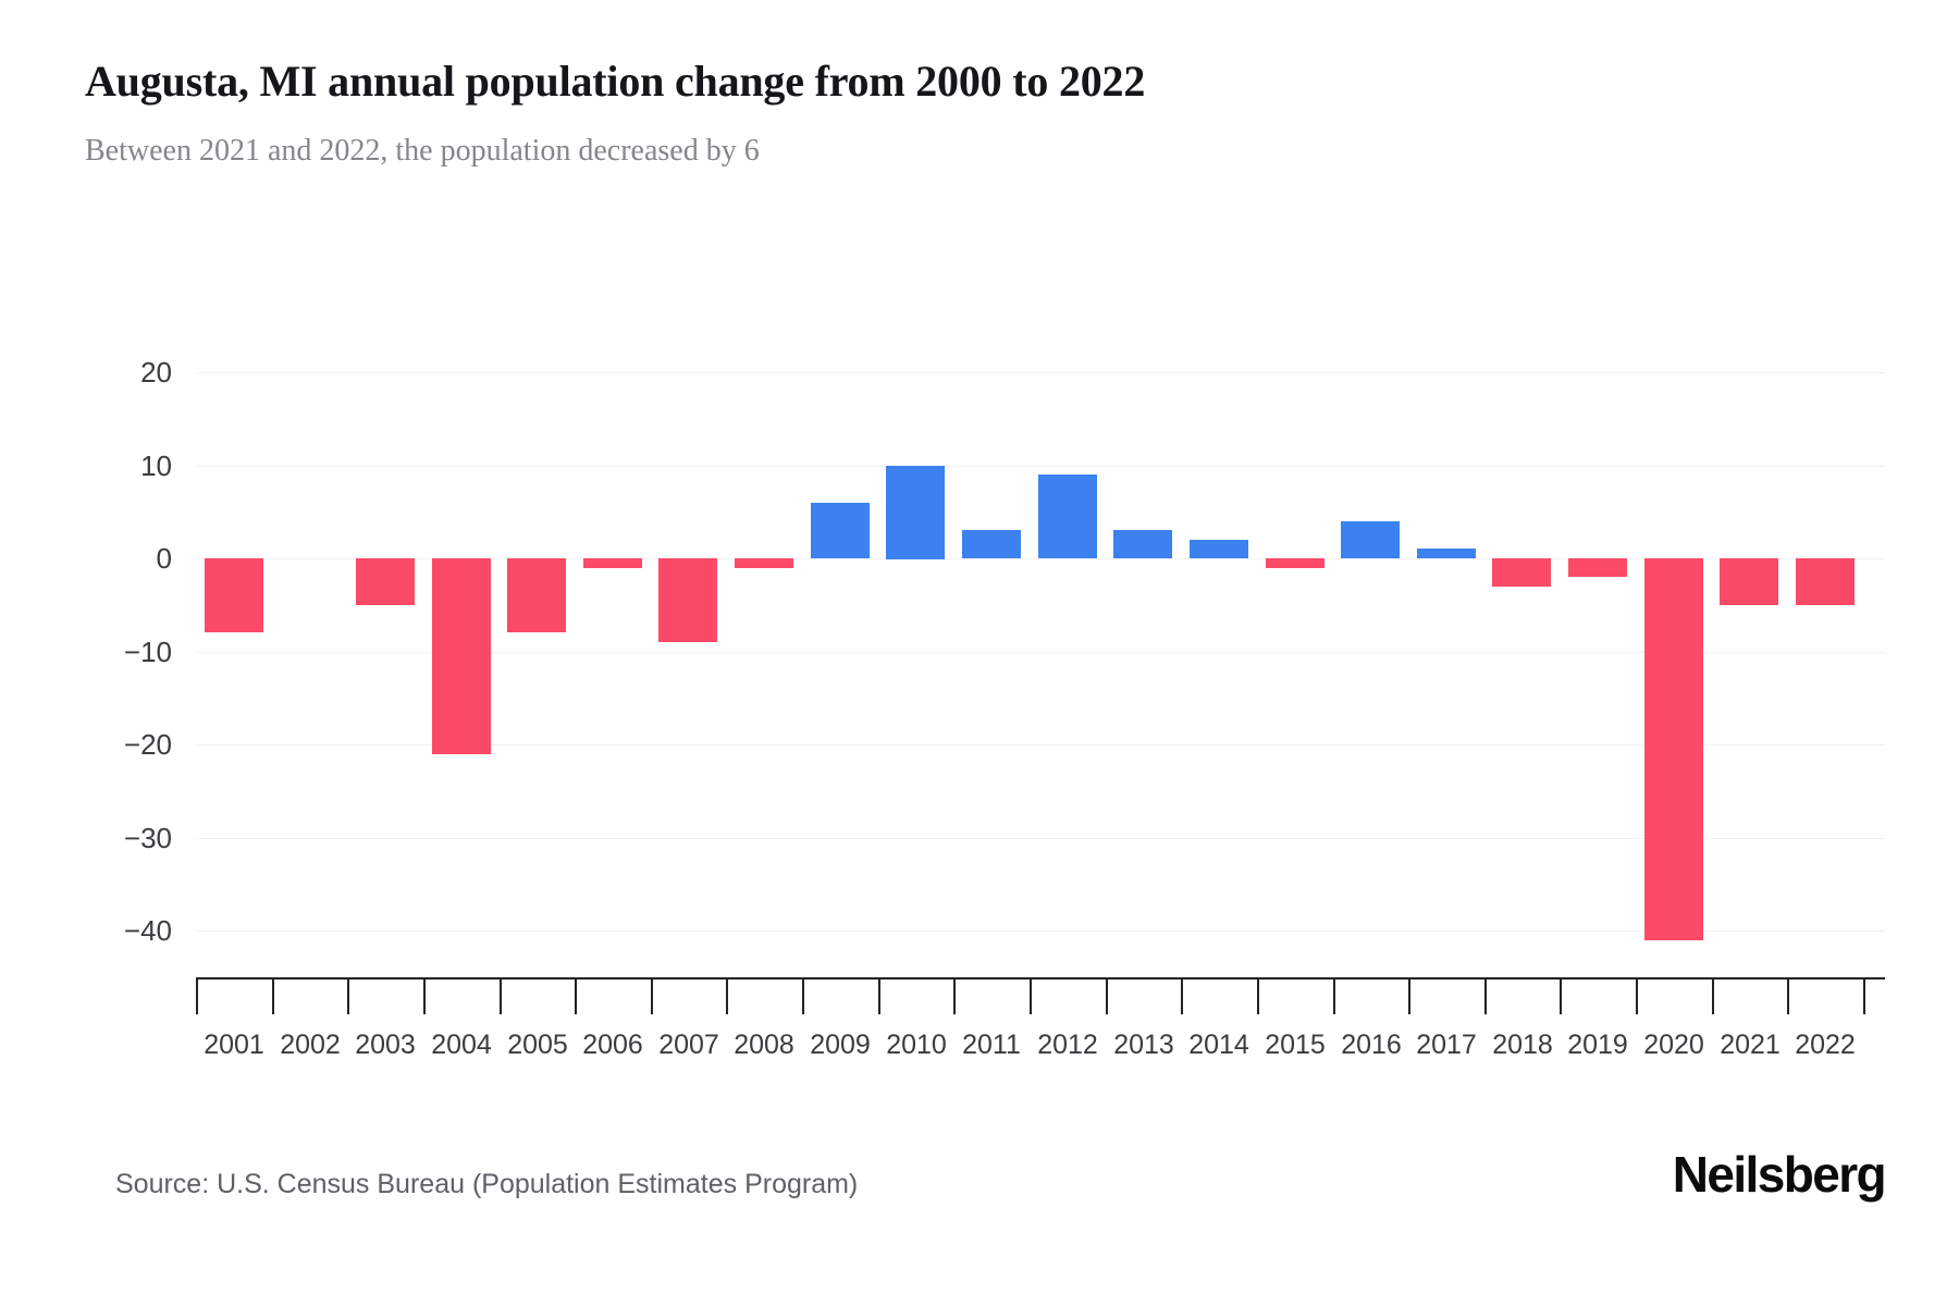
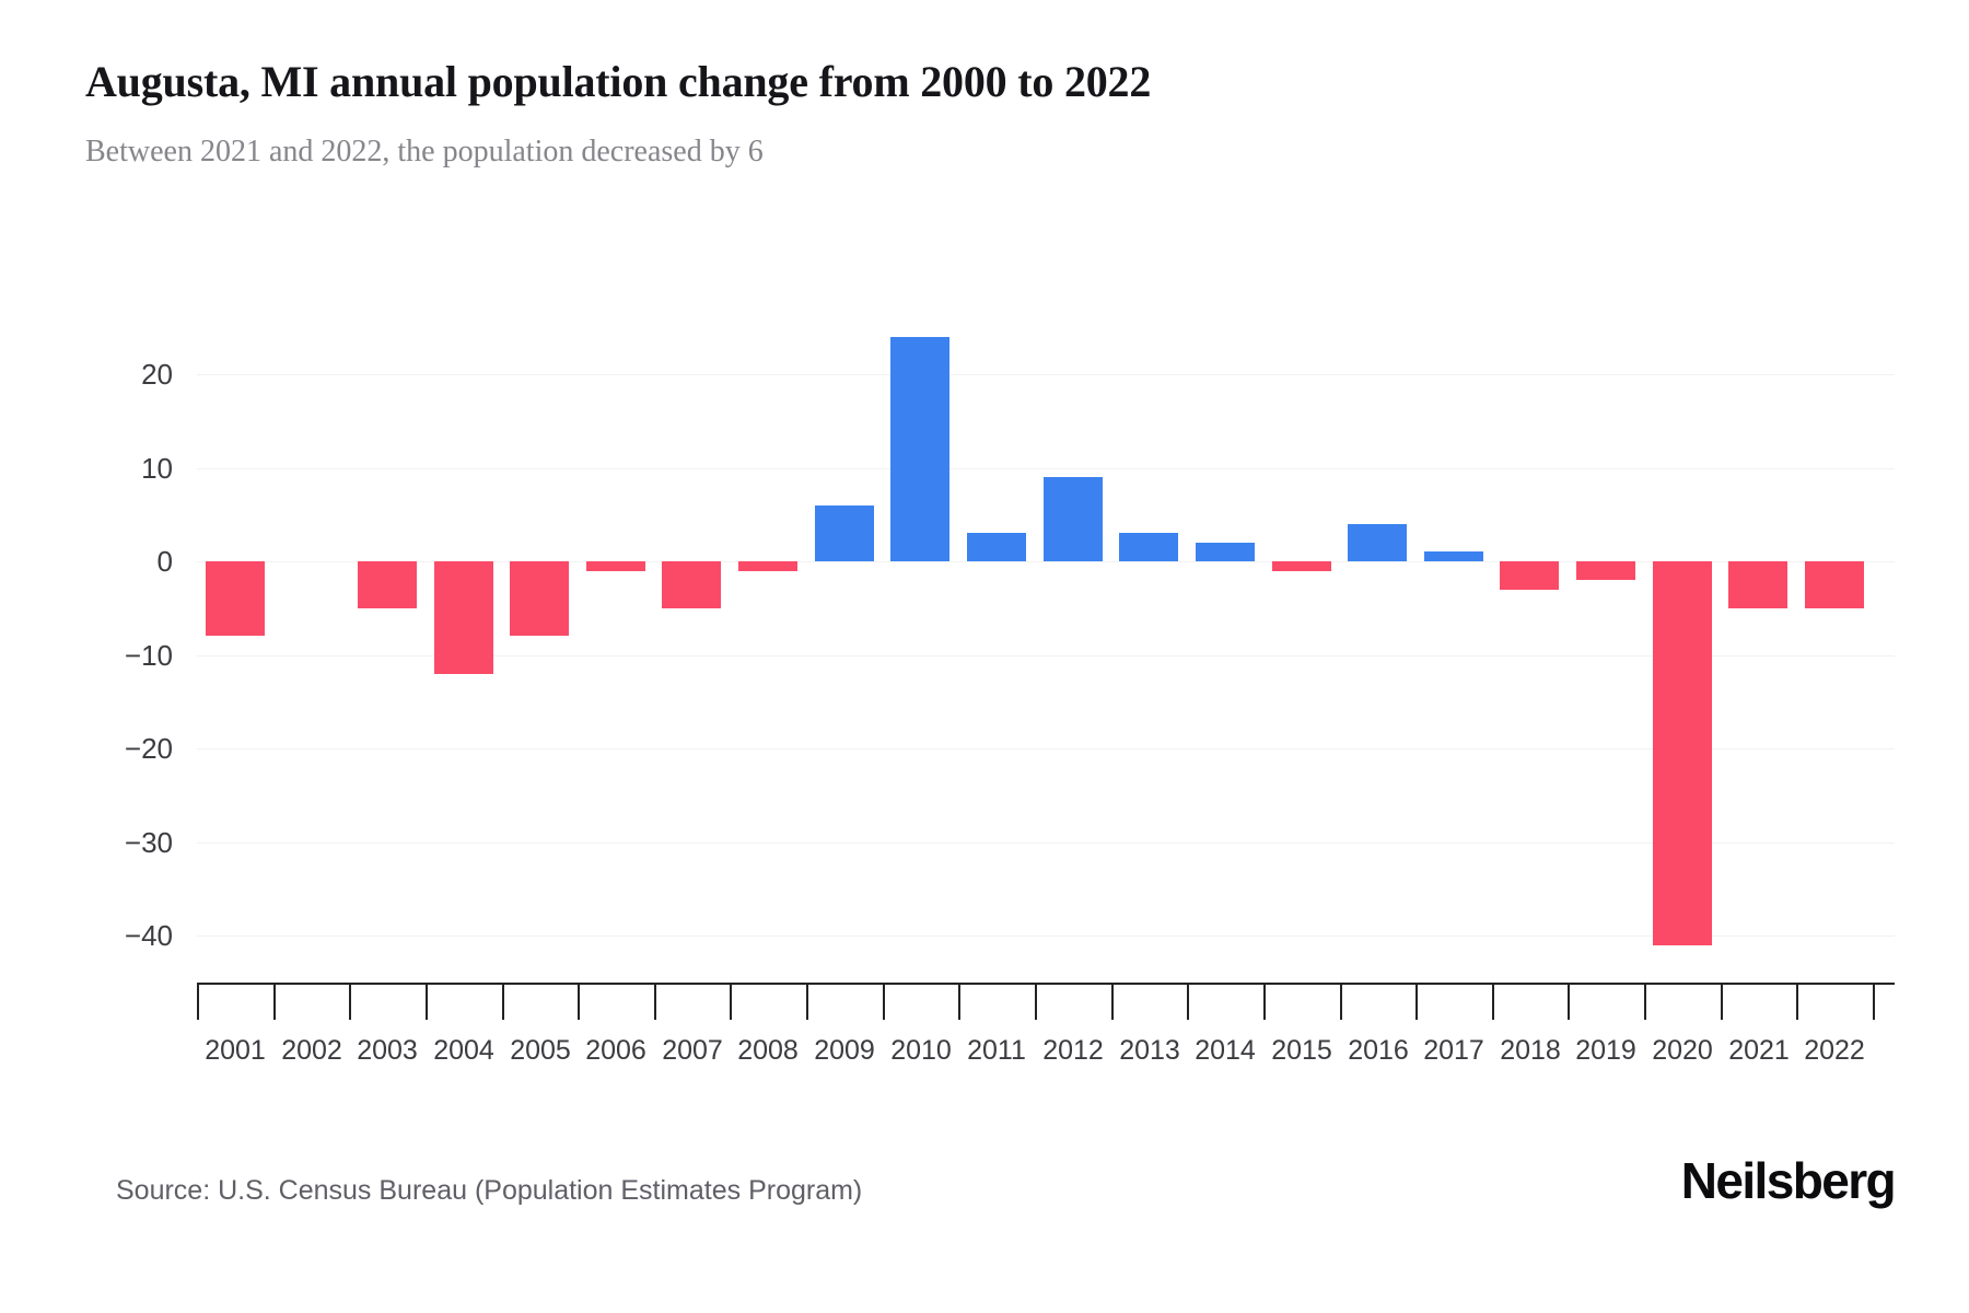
2004: -21 -> -12
2007: -9 -> -5
2010: 10 -> 24
